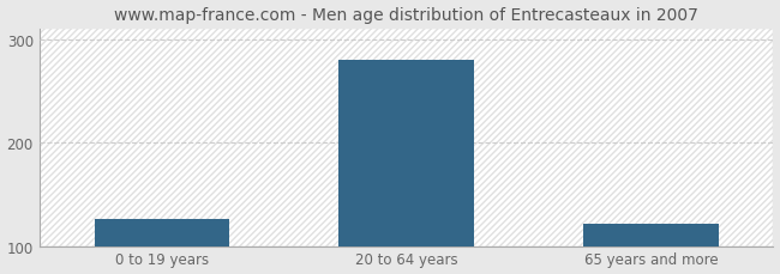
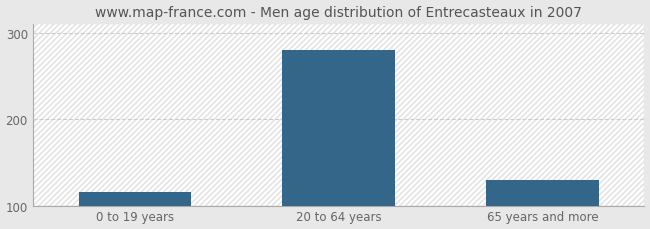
0 to 19 years: 126 -> 116
65 years and more: 122 -> 130
